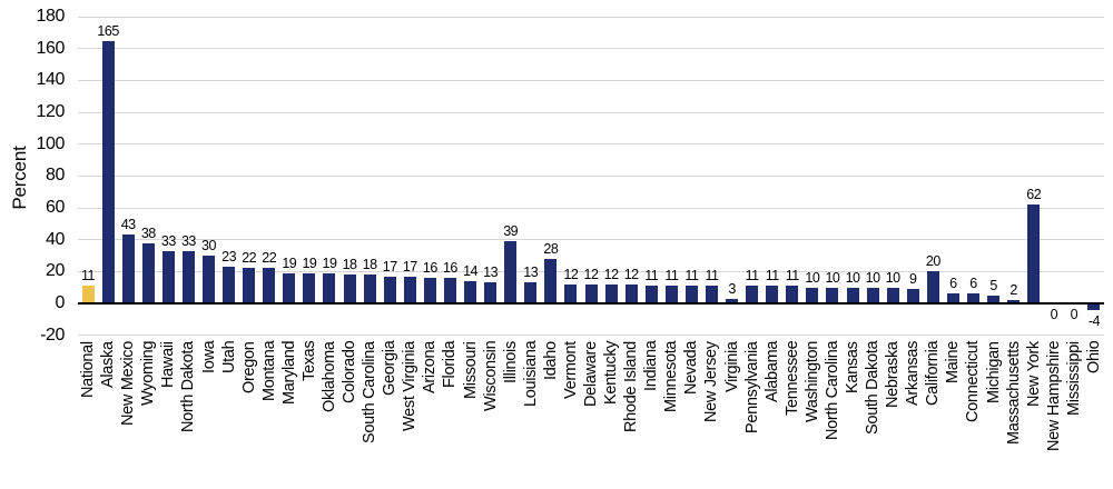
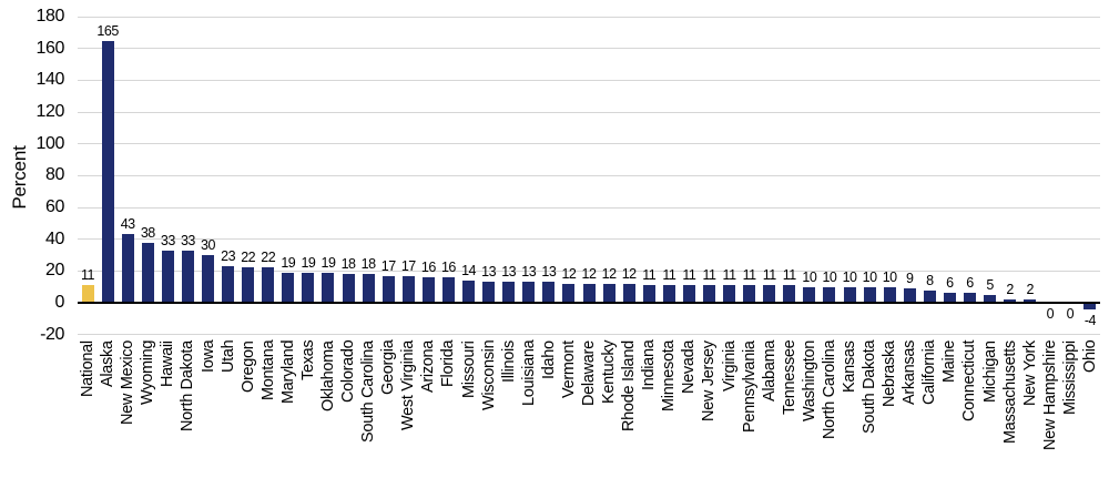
Illinois: 39 -> 13
Idaho: 28 -> 13
Virginia: 3 -> 11
California: 20 -> 8
New York: 62 -> 2
